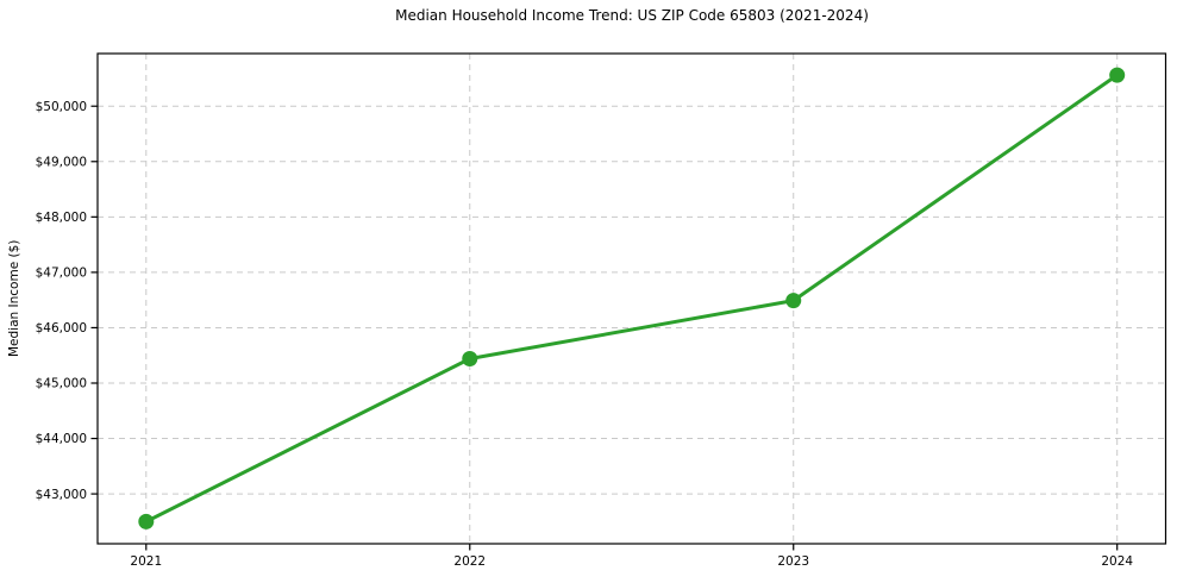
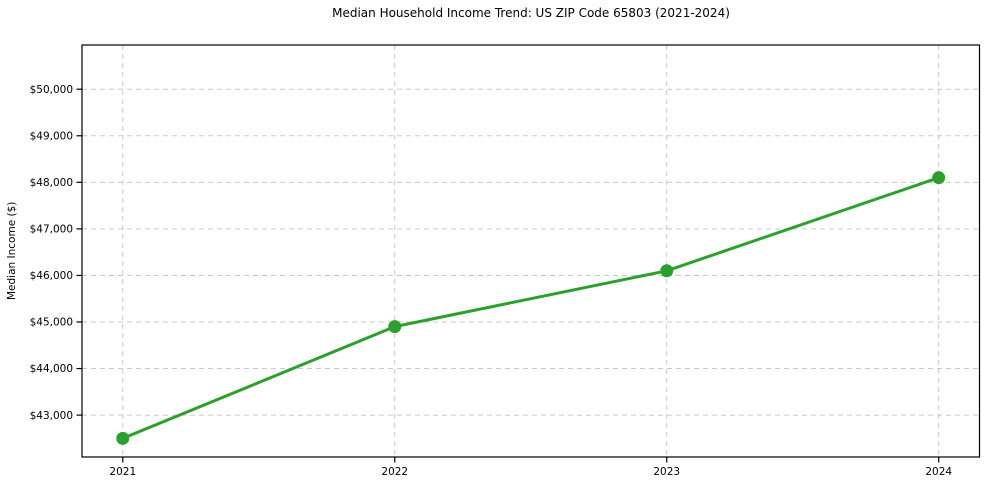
2022: $45400 -> $44900
2023: $46500 -> $46100
2024: $50600 -> $48100
